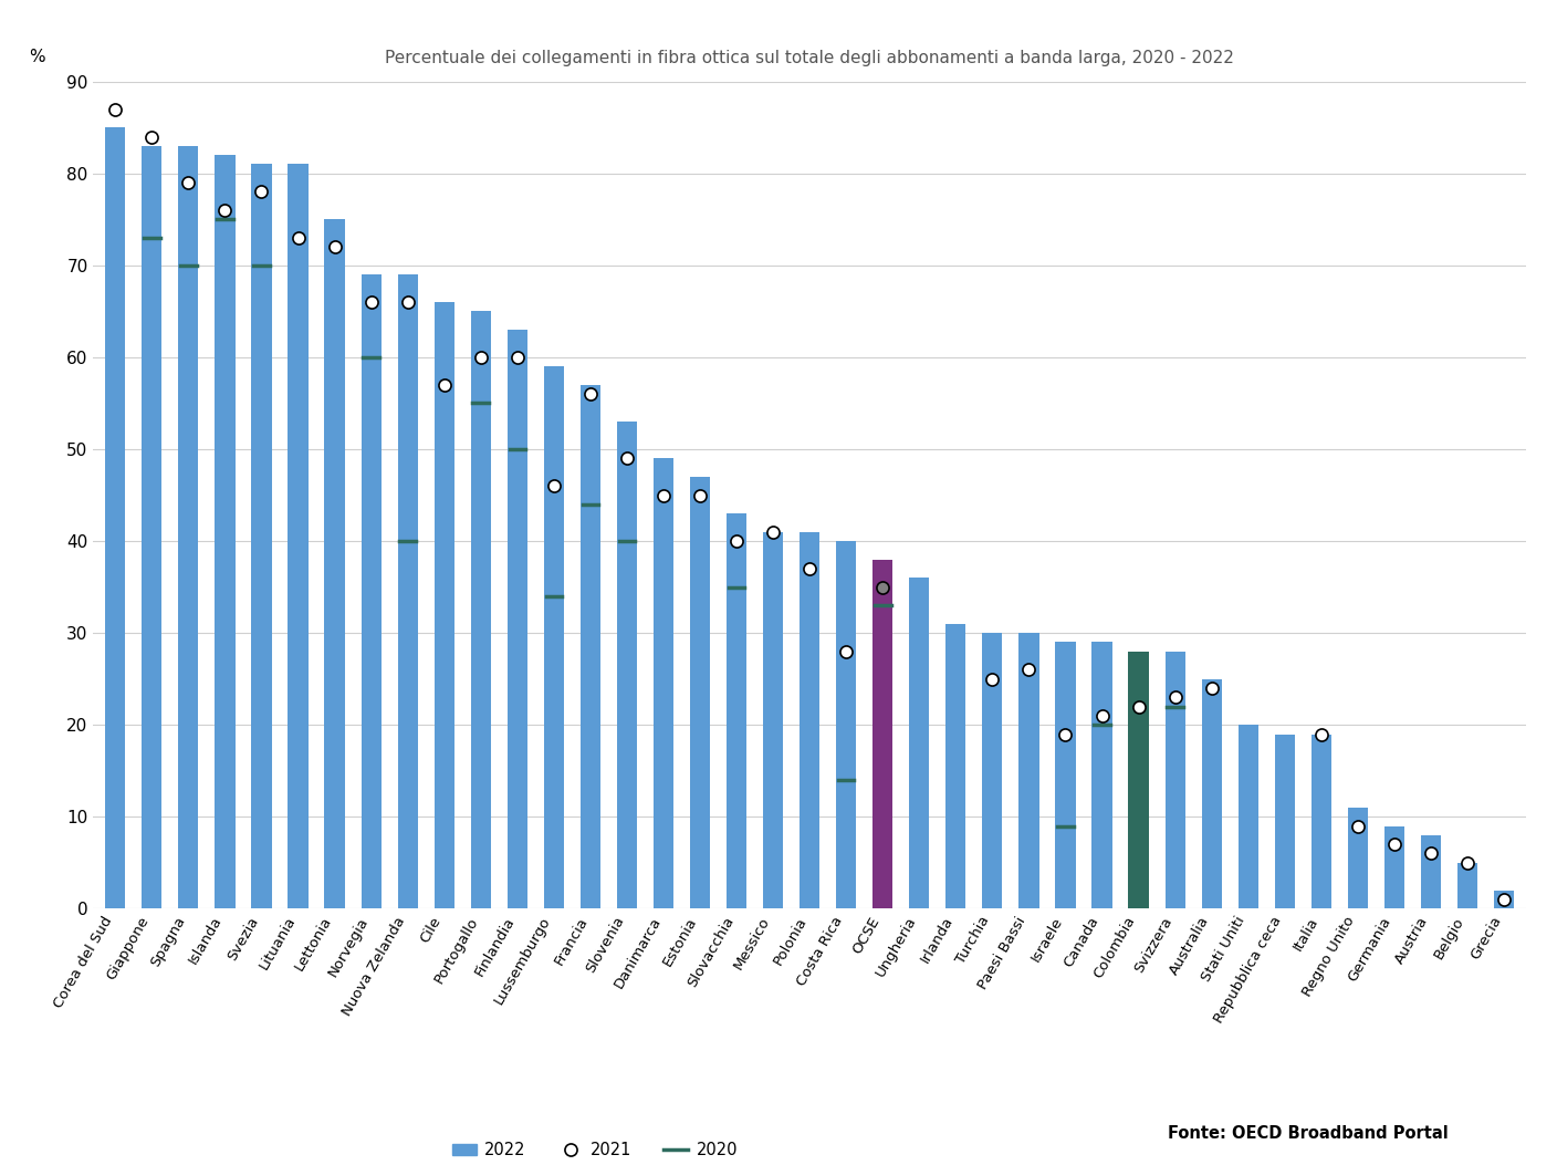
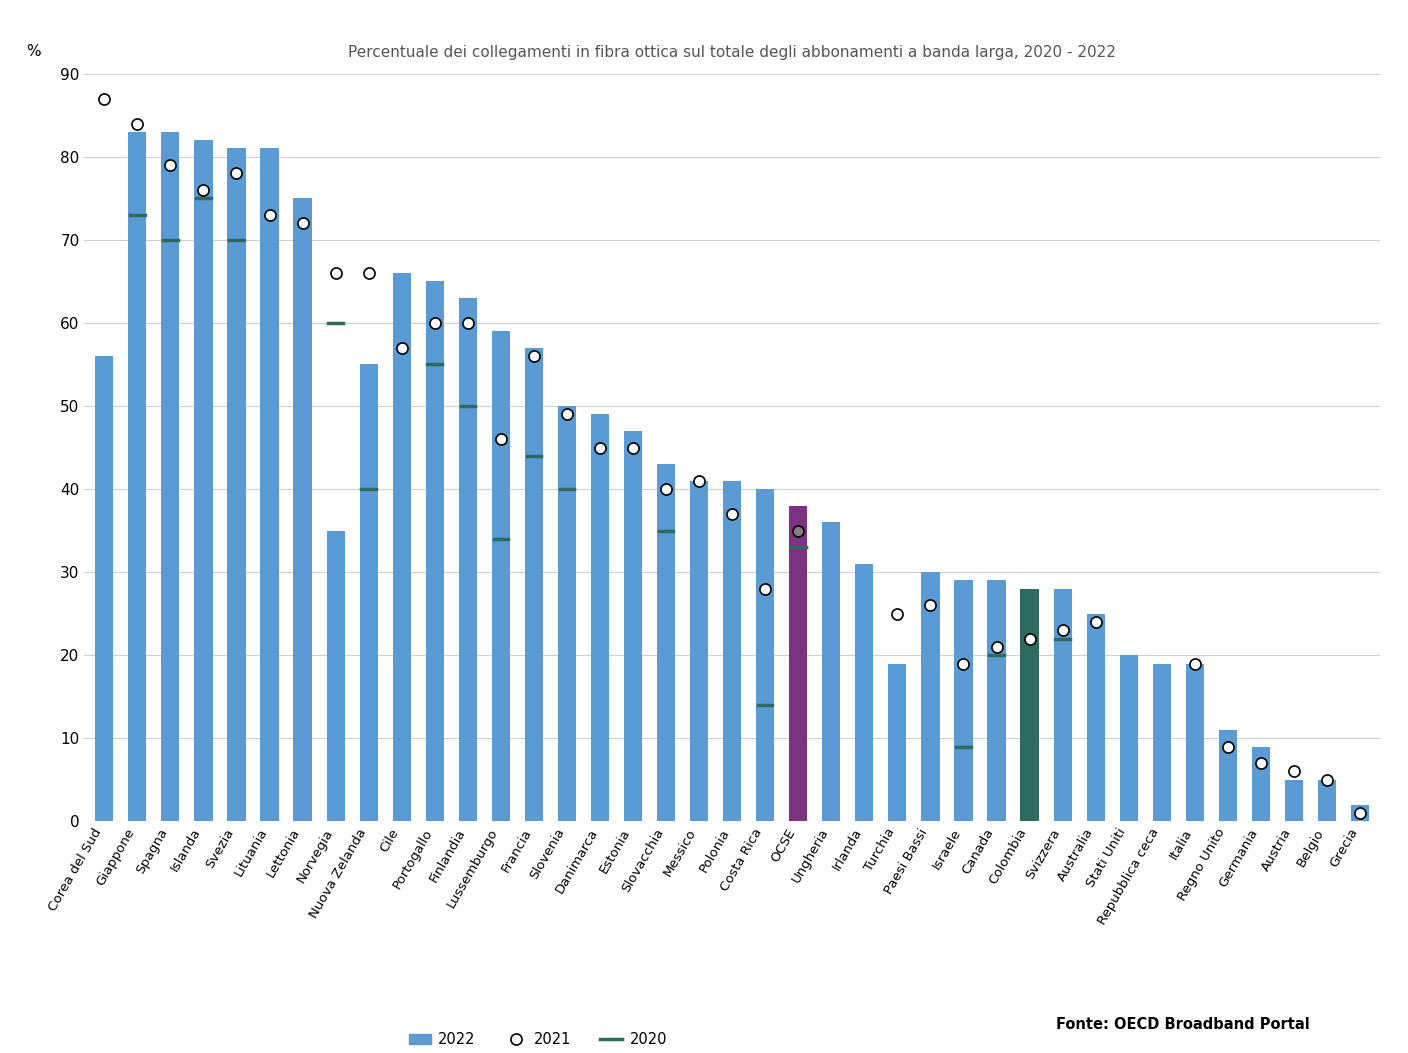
Corea del Sud: 85 -> 56
Norvegia: 69 -> 35
Nuova Zelanda: 69 -> 55
Slovenia: 53 -> 50
Turchia: 30 -> 19
Austria: 8 -> 5
